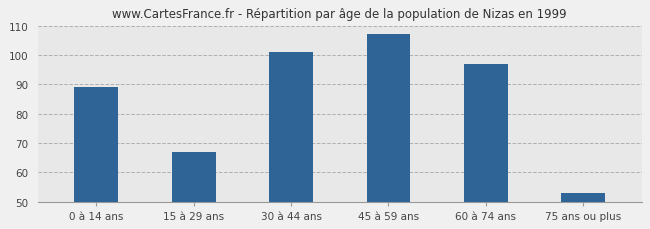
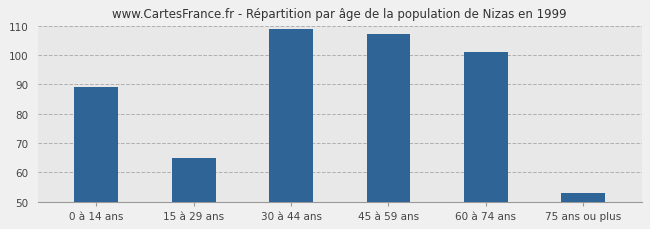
15 à 29 ans: 67 -> 65
30 à 44 ans: 101 -> 109
60 à 74 ans: 97 -> 101
